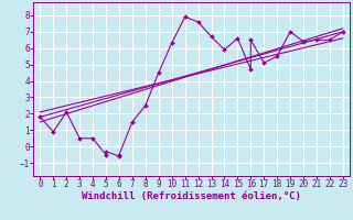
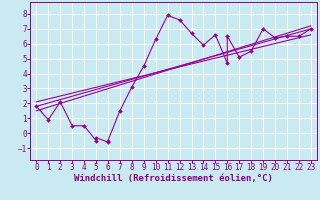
8: 2.5 -> 3.1
